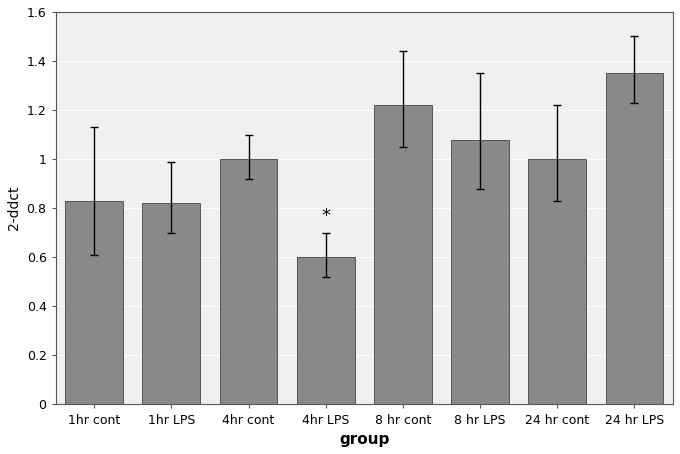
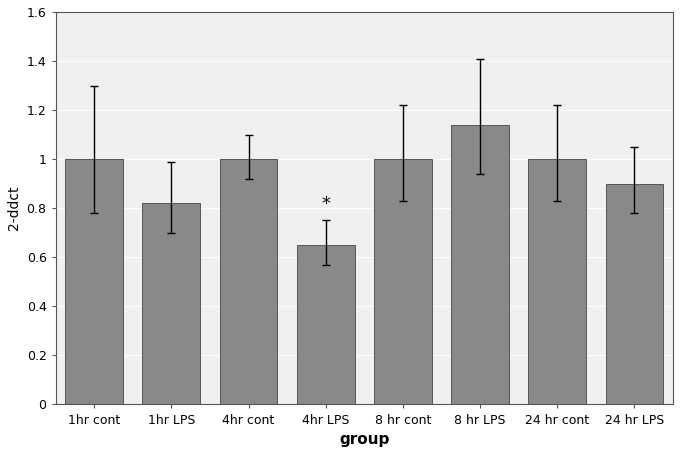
1hr cont: 0.83 -> 1.00
4hr LPS: 0.60 -> 0.65
8 hr cont: 1.22 -> 1.00
8 hr LPS: 1.08 -> 1.14
24 hr LPS: 1.35 -> 0.90
